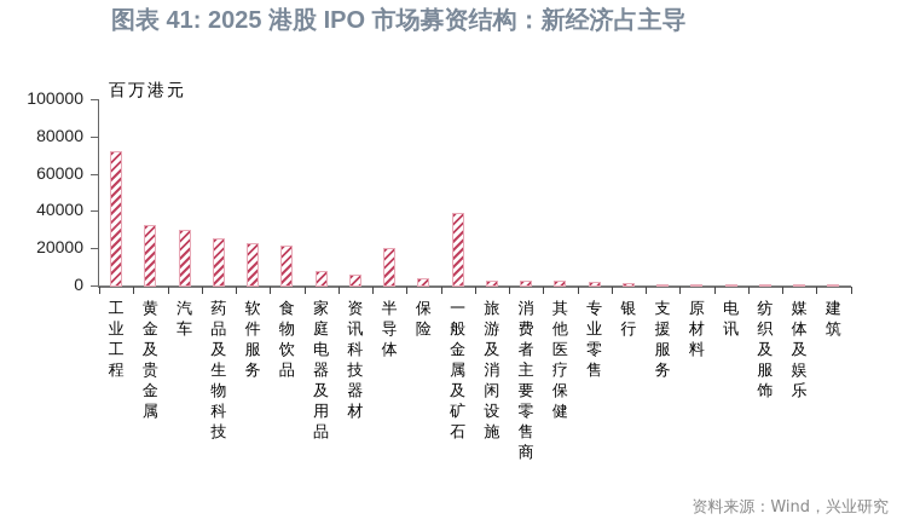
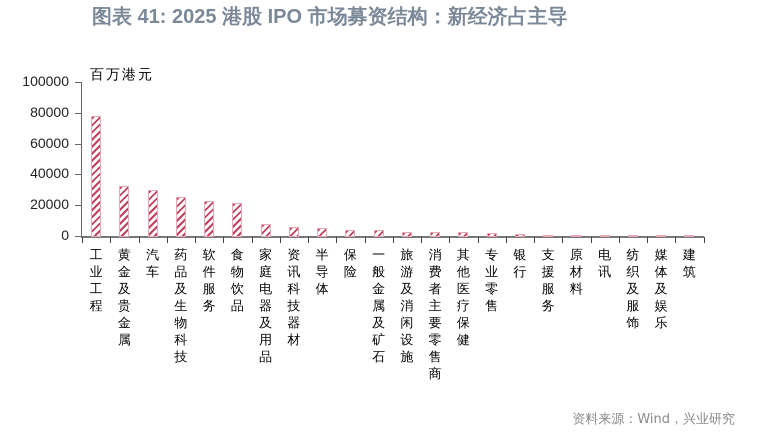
工业工程: 72000 -> 78000
半导体: 20000 -> 5000
一般金属及矿石: 39000 -> 4000
